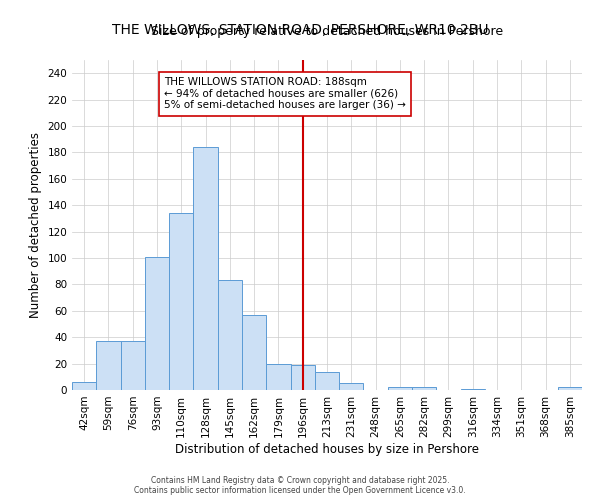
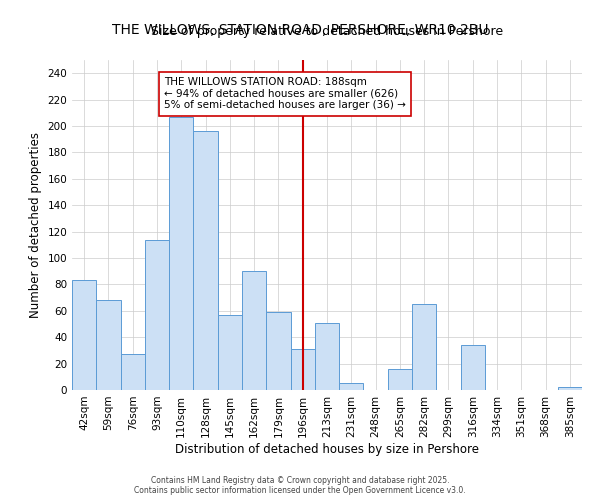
42sqm: 6 -> 83
59sqm: 37 -> 68
76sqm: 37 -> 27
93sqm: 101 -> 114
110sqm: 134 -> 207
128sqm: 184 -> 196
145sqm: 83 -> 57
162sqm: 57 -> 90
179sqm: 20 -> 59
196sqm: 19 -> 31
213sqm: 14 -> 51
265sqm: 2 -> 16
282sqm: 2 -> 65
316sqm: 1 -> 34
